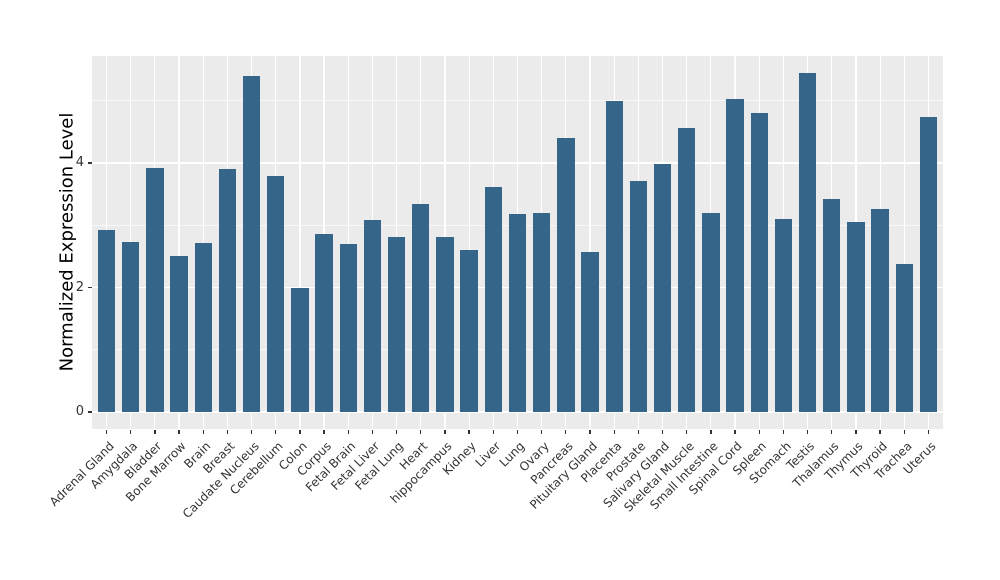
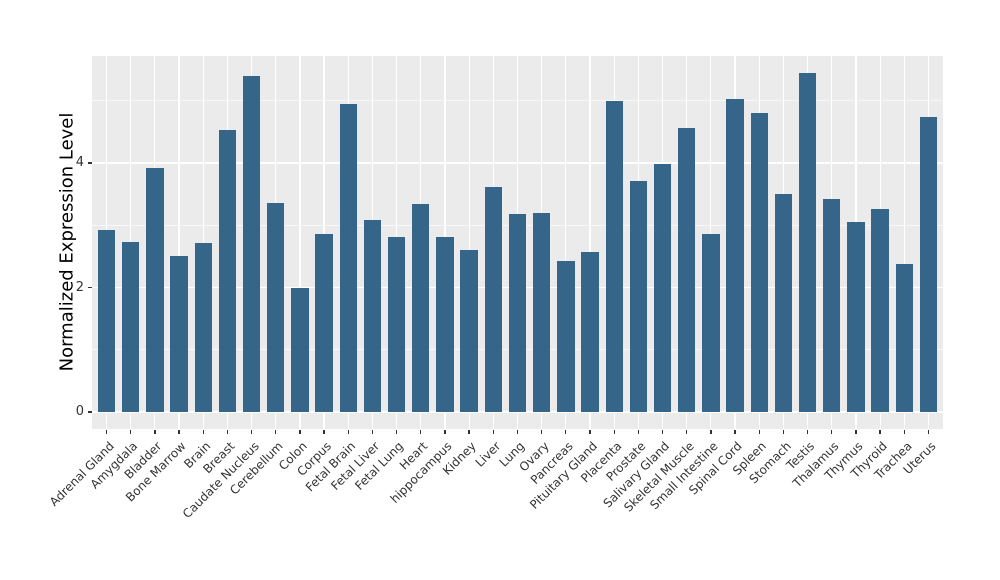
Breast: 3.9 -> 4.5
Cerebellum: 3.8 -> 3.4
Fetal Brain: 2.7 -> 5.0
Pancreas: 4.4 -> 2.4
Small Intestine: 3.2 -> 2.9
Stomach: 3.1 -> 3.5
